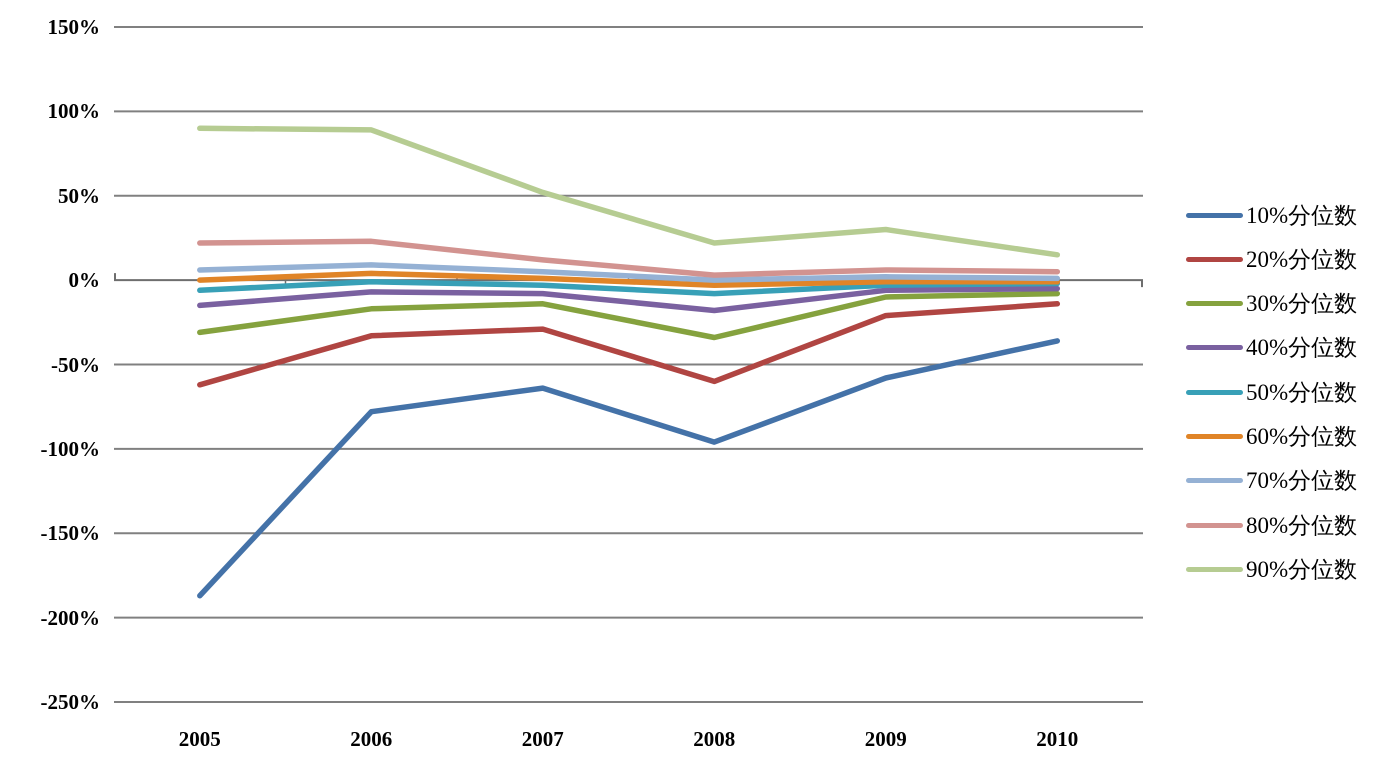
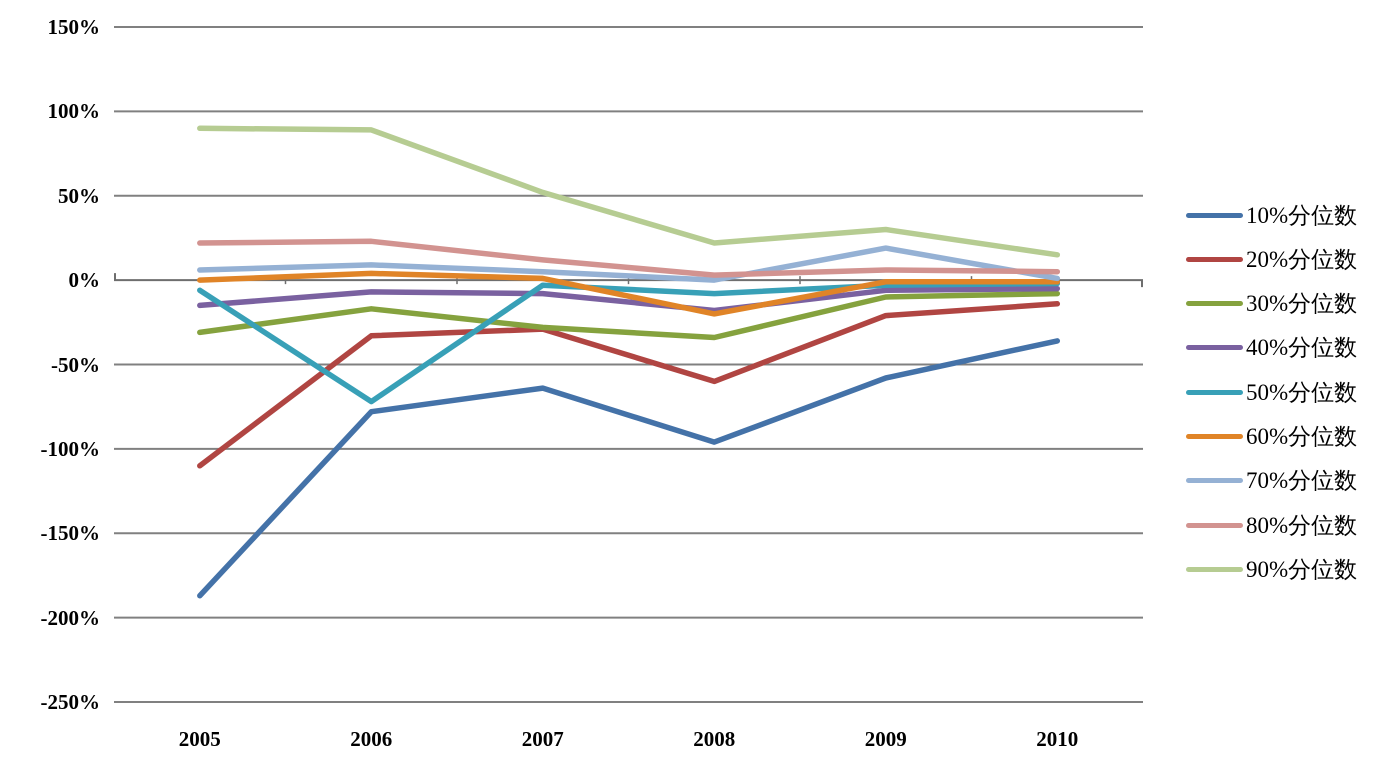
20%分位数/2005: -62% -> -110%
50%分位数/2006: -1% -> -72%
30%分位数/2007: -14% -> -28%
60%分位数/2008: -3% -> -20%
70%分位数/2009: 2% -> 19%
